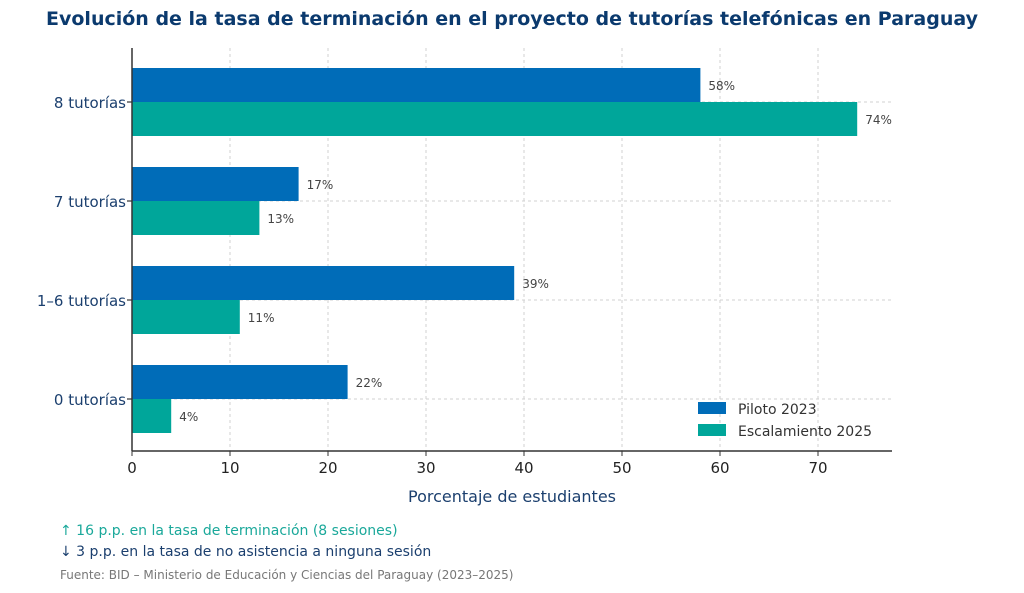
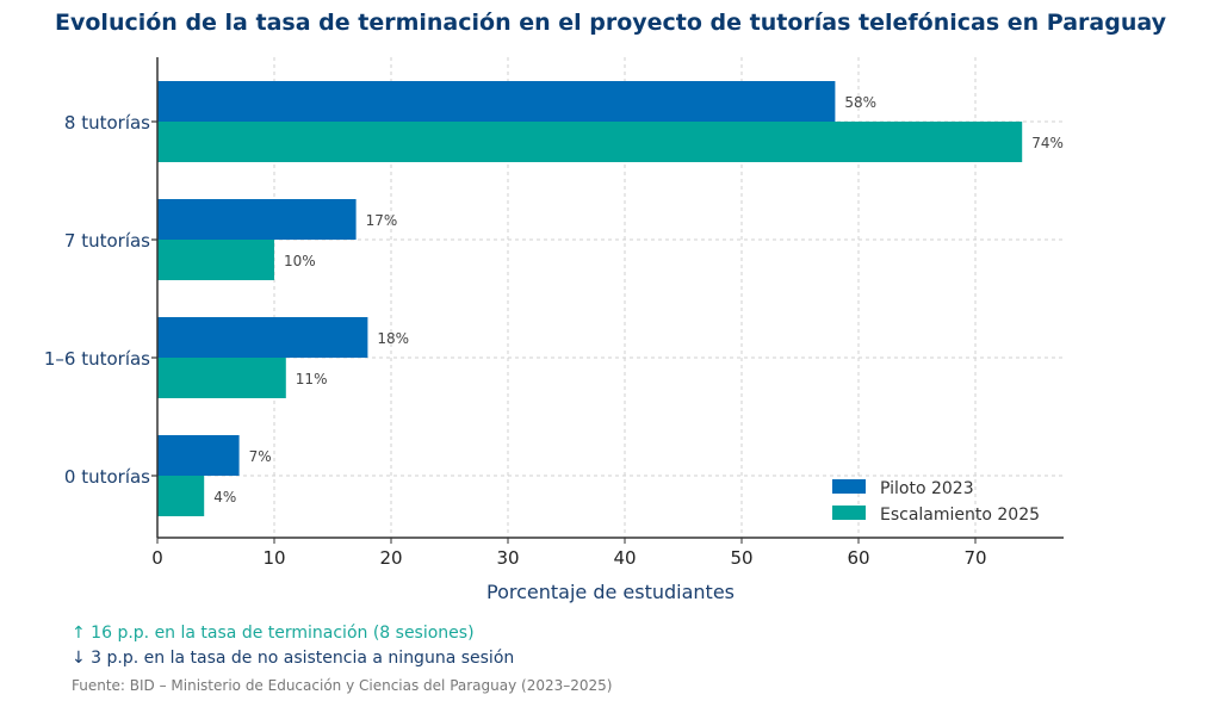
Escalamiento 2025/7 tutorías: 13% -> 10%
Piloto 2023/1–6 tutorías: 39% -> 18%
Piloto 2023/0 tutorías: 22% -> 7%
